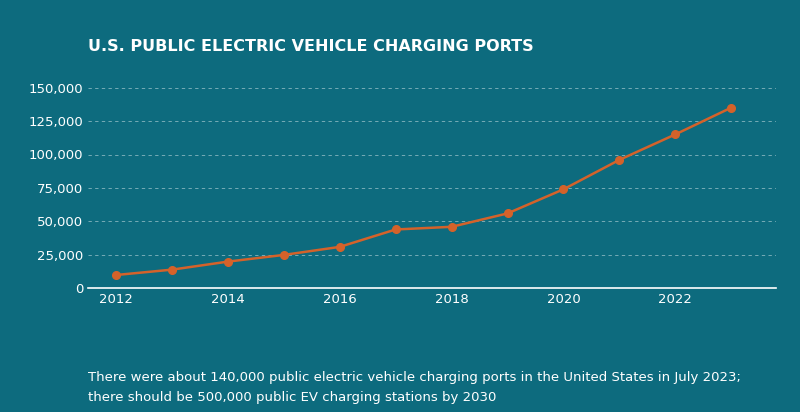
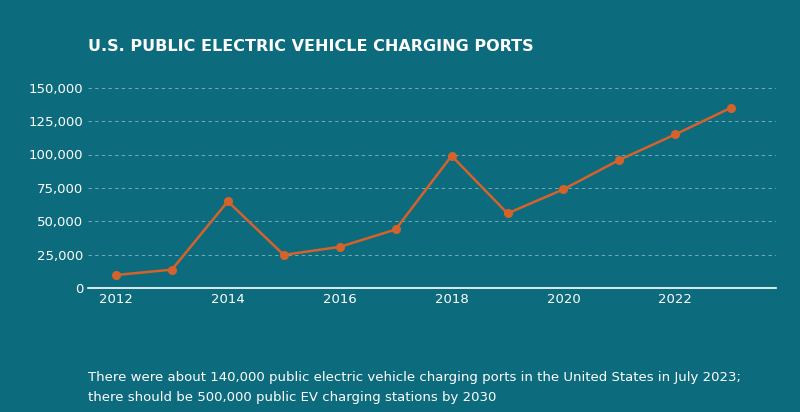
2014: 20,000 -> 65,000
2018: 46,000 -> 99,000
